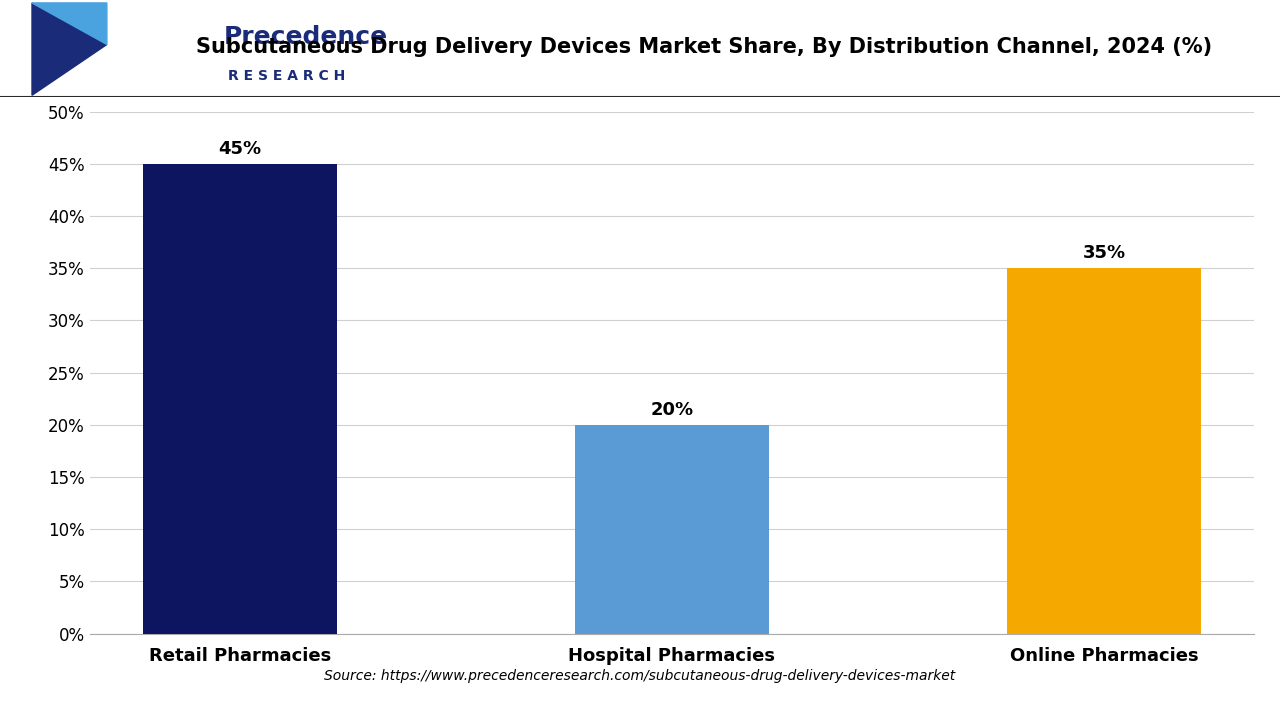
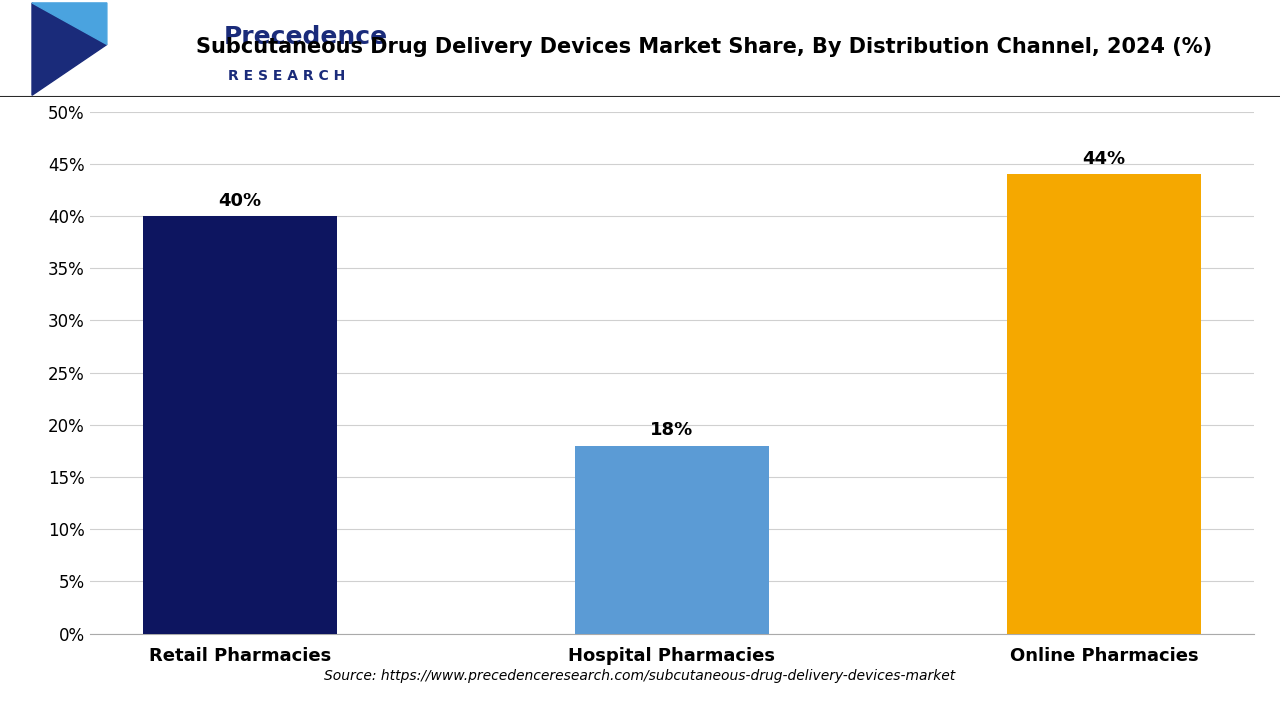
Retail Pharmacies: 45% -> 40%
Hospital Pharmacies: 20% -> 18%
Online Pharmacies: 35% -> 44%
